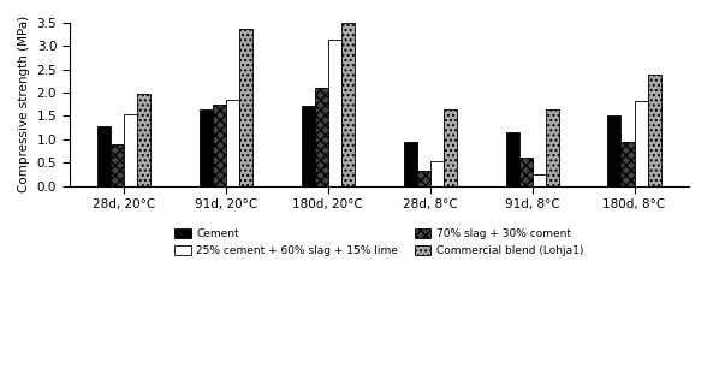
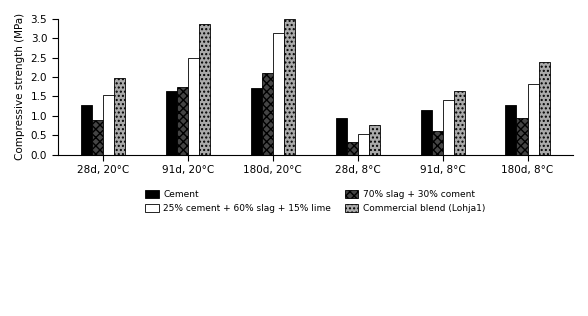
25% cement + 60% slag + 15% lime/91d, 20°C: 1.85 -> 2.50
Commercial blend (Lohja1)/28d, 8°C: 1.65 -> 0.77
25% cement + 60% slag + 15% lime/91d, 8°C: 0.25 -> 1.40
Cement/180d, 8°C: 1.50 -> 1.28
